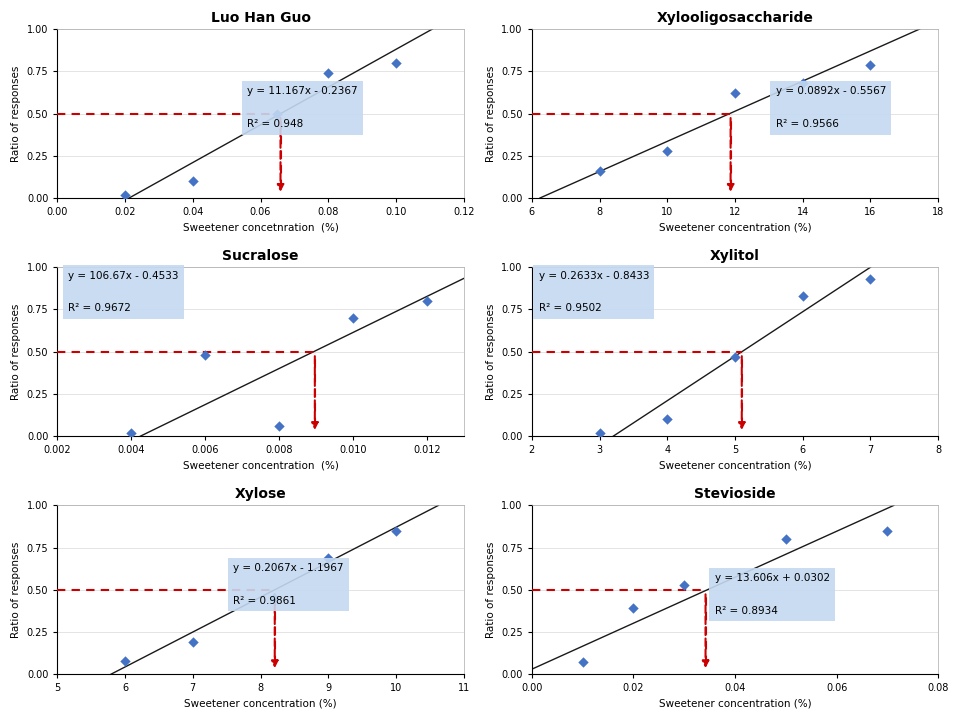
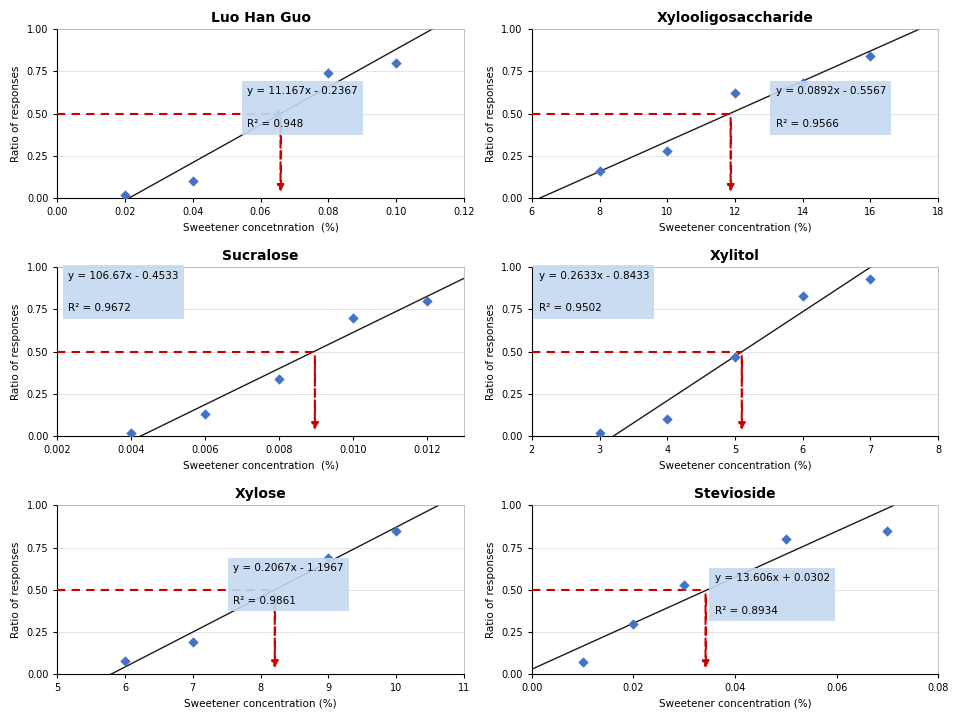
Xylooligosaccharide/16: 0.79 -> 0.84
Sucralose/0.006: 0.48 -> 0.13
Sucralose/0.008: 0.06 -> 0.34
Stevioside/0.02: 0.39 -> 0.30
